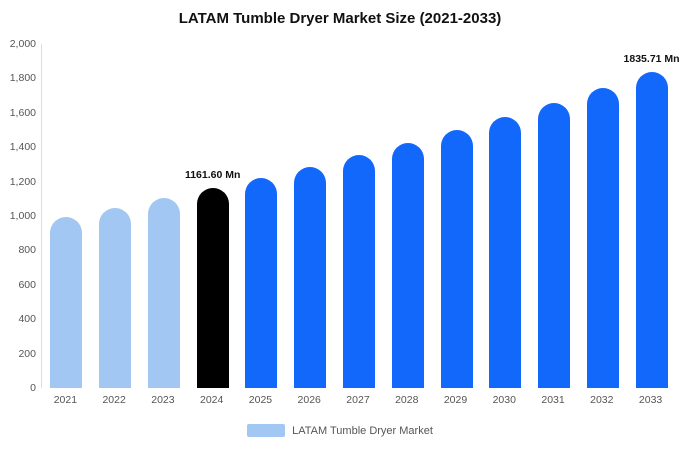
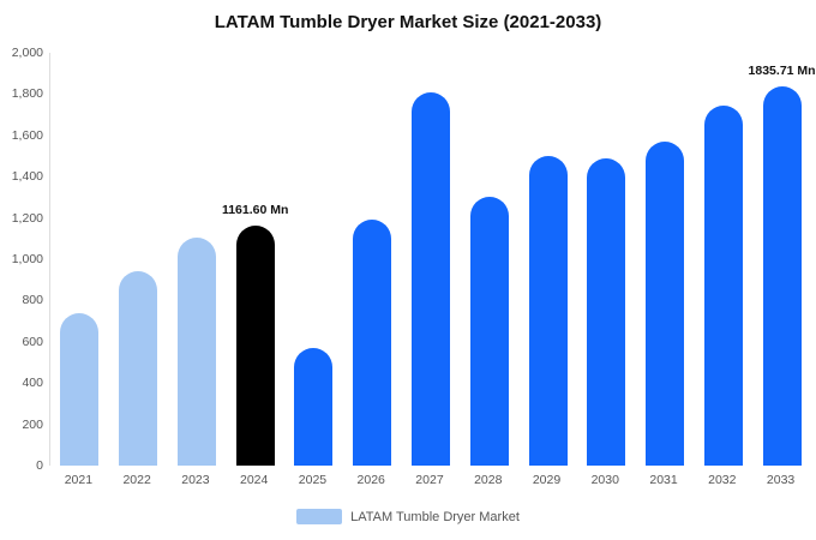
2021: 1000 -> 740
2022: 1050 -> 940
2025: 1220 -> 570
2026: 1290 -> 1190
2027: 1350 -> 1810
2028: 1420 -> 1300
2030: 1580 -> 1490
2031: 1660 -> 1570
